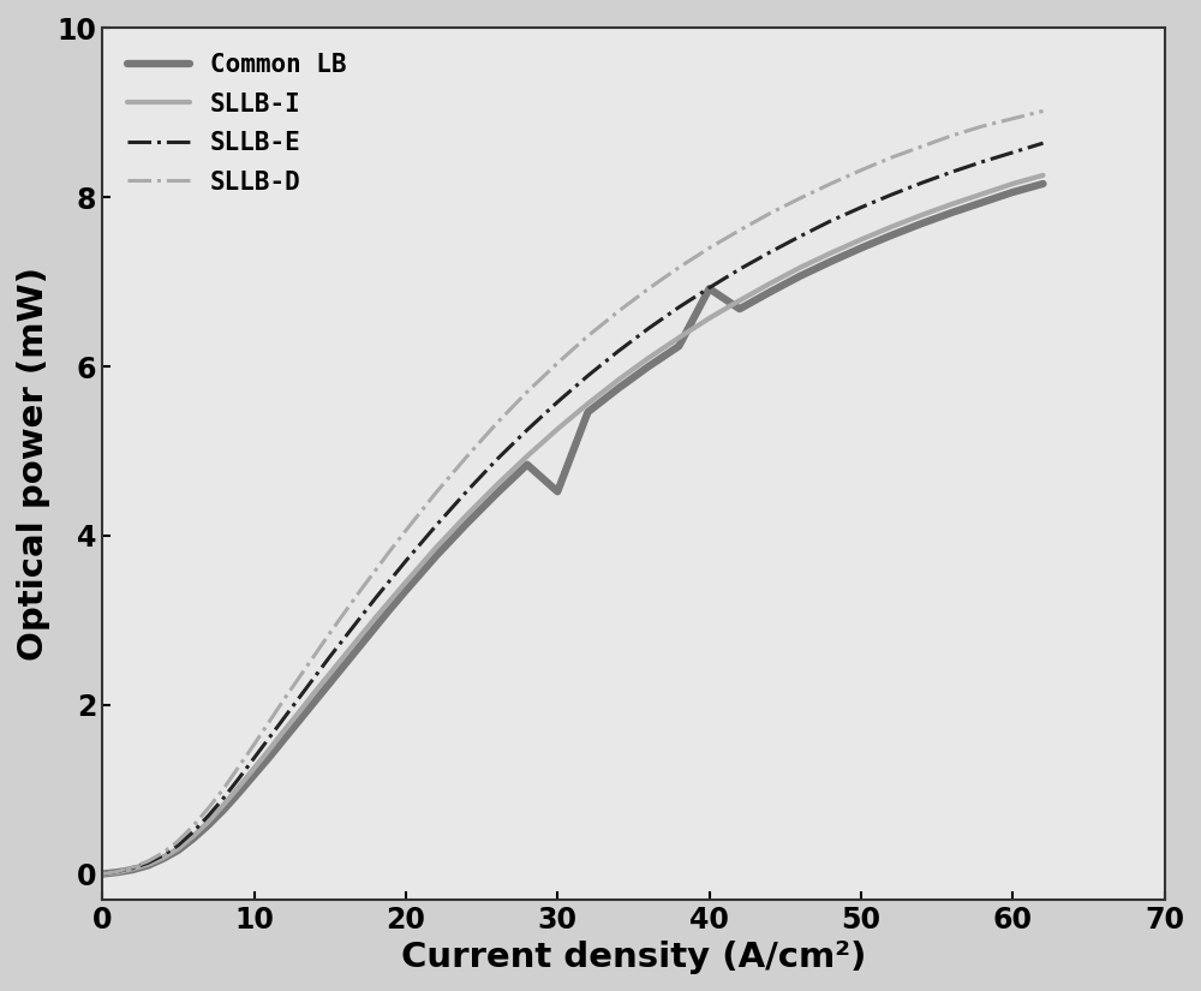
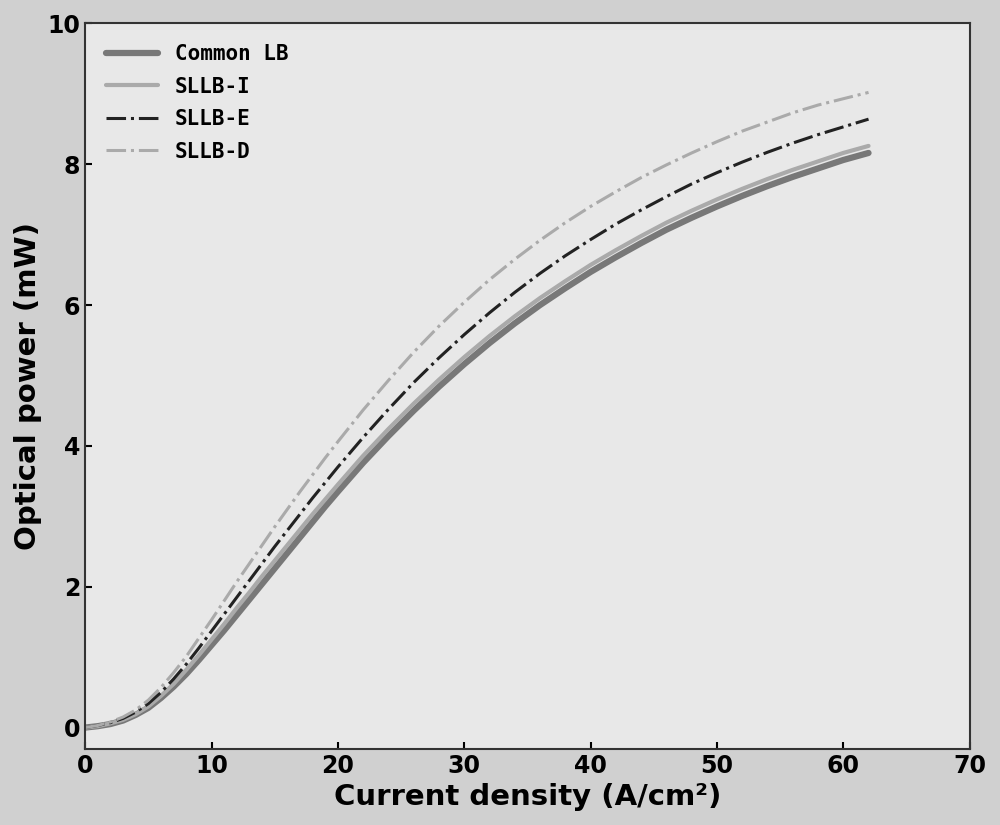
Common LB/30: 4.52 -> 5.16
Common LB/40: 6.92 -> 6.47
